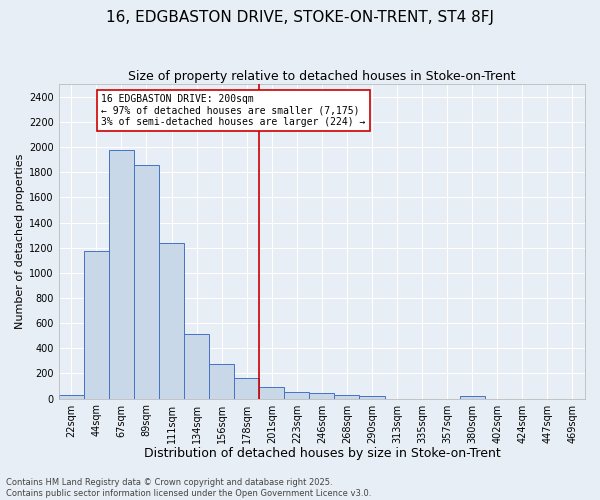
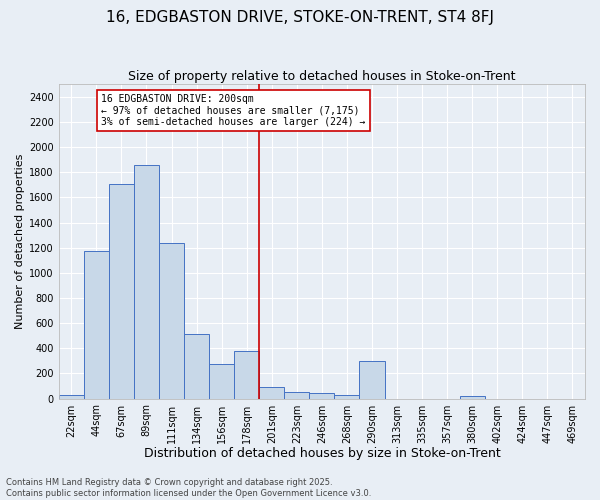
67sqm: 1980 -> 1710
178sqm: 160 -> 380
290sqm: 20 -> 300
